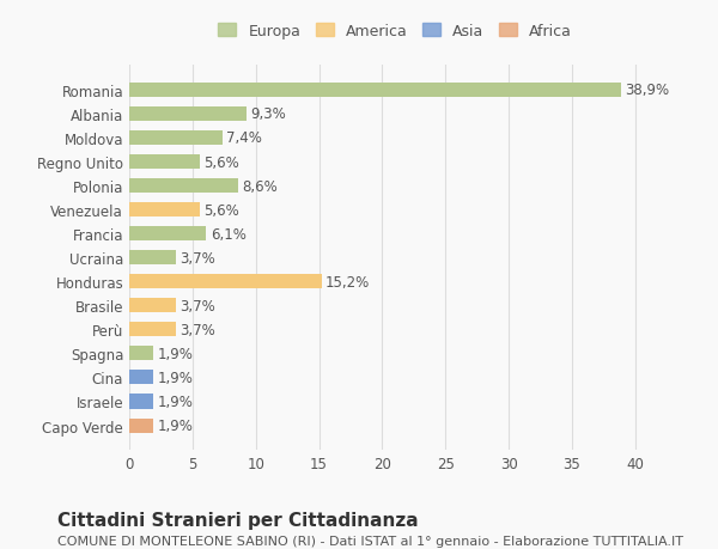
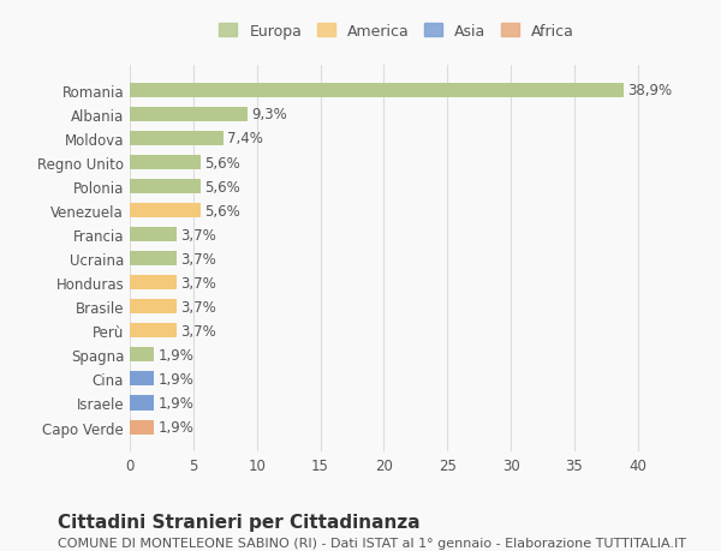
Polonia: 8,6% -> 5,6%
Francia: 6,1% -> 3,7%
Honduras: 15,2% -> 3,7%
